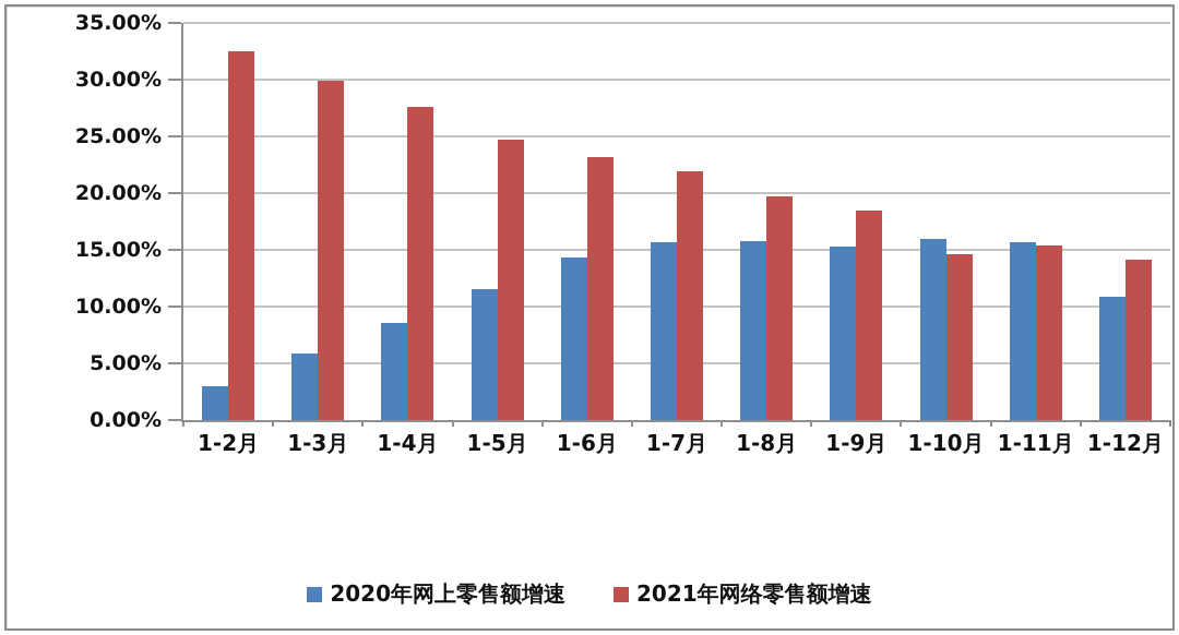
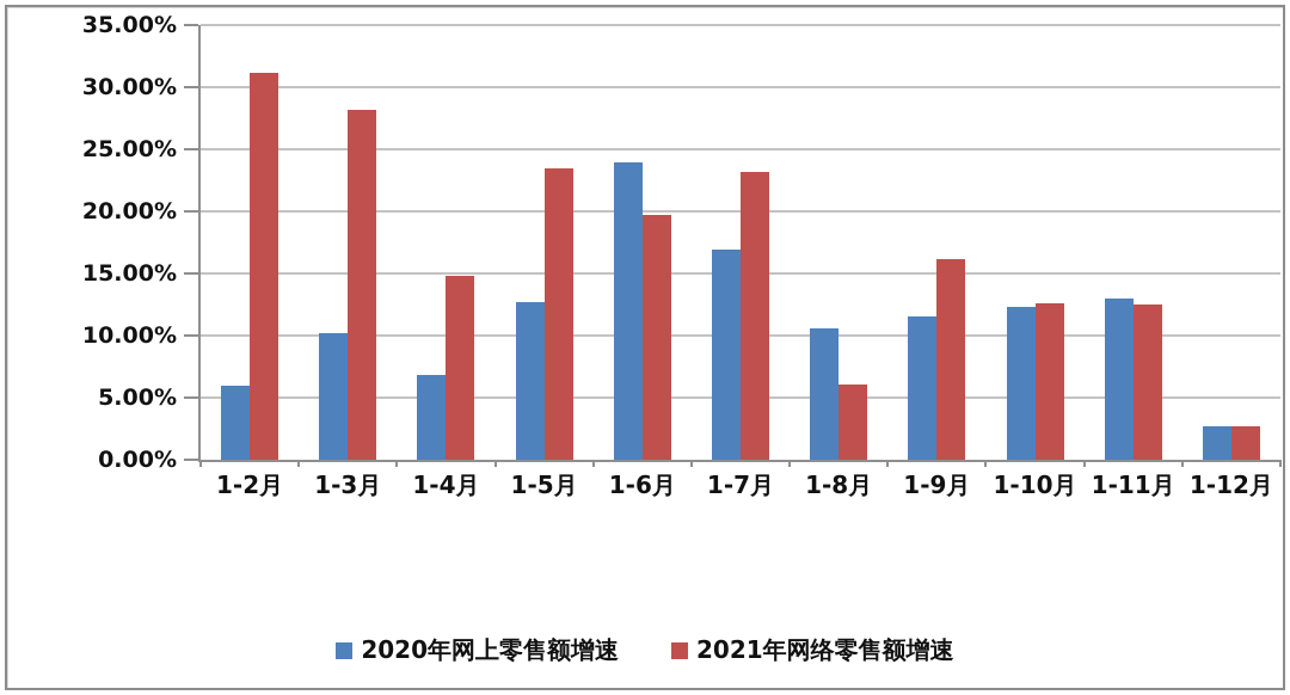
2020年网上零售额增速/1-2月: 3.0% -> 6.0%
2021年网络零售额增速/1-2月: 32.5% -> 31.2%
2020年网上零售额增速/1-3月: 5.9% -> 10.2%
2021年网络零售额增速/1-3月: 29.9% -> 28.2%
2020年网上零售额增速/1-4月: 8.6% -> 6.8%
2021年网络零售额增速/1-4月: 27.6% -> 14.8%
2020年网上零售额增速/1-5月: 11.5% -> 12.7%
2021年网络零售额增速/1-5月: 24.7% -> 23.5%
2020年网上零售额增速/1-6月: 14.3% -> 23.9%
2021年网络零售额增速/1-6月: 23.2% -> 19.7%
2020年网上零售额增速/1-7月: 15.7% -> 16.9%
2021年网络零售额增速/1-7月: 21.9% -> 23.2%
2020年网上零售额增速/1-8月: 15.8% -> 10.6%
2021年网络零售额增速/1-8月: 19.7% -> 6.1%
2020年网上零售额增速/1-9月: 15.3% -> 11.5%
2021年网络零售额增速/1-9月: 18.5% -> 16.2%
2020年网上零售额增速/1-10月: 16.0% -> 12.3%
2021年网络零售额增速/1-10月: 14.6% -> 12.6%
2020年网上零售额增速/1-11月: 15.7% -> 13.0%
2021年网络零售额增速/1-11月: 15.4% -> 12.5%
2020年网上零售额增速/1-12月: 10.9% -> 2.7%
2021年网络零售额增速/1-12月: 14.1% -> 2.7%
